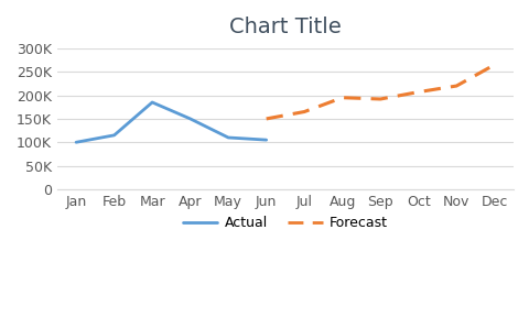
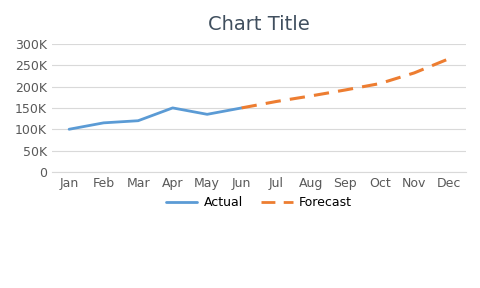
Actual/Mar: 185K -> 120K
Actual/May: 110K -> 135K
Actual/Jun: 105K -> 150K
Forecast/Aug: 195K -> 178K
Forecast/Nov: 220K -> 232K
